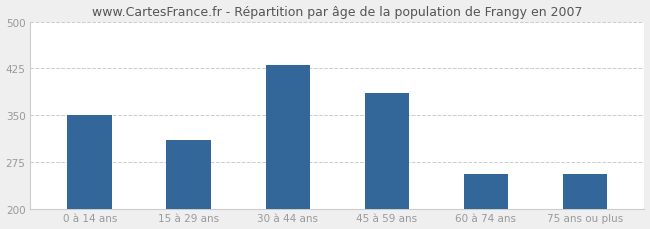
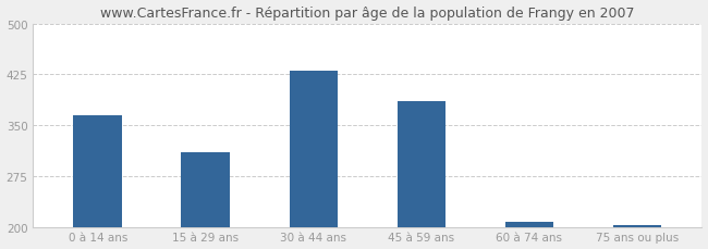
0 à 14 ans: 350 -> 365
60 à 74 ans: 256 -> 207
75 ans ou plus: 256 -> 203
